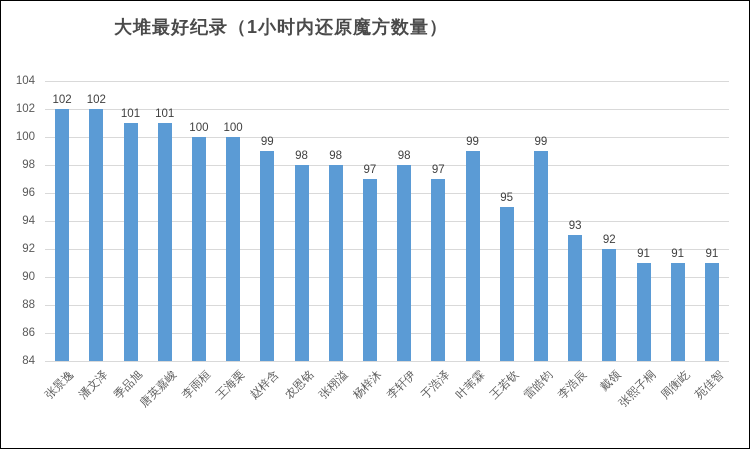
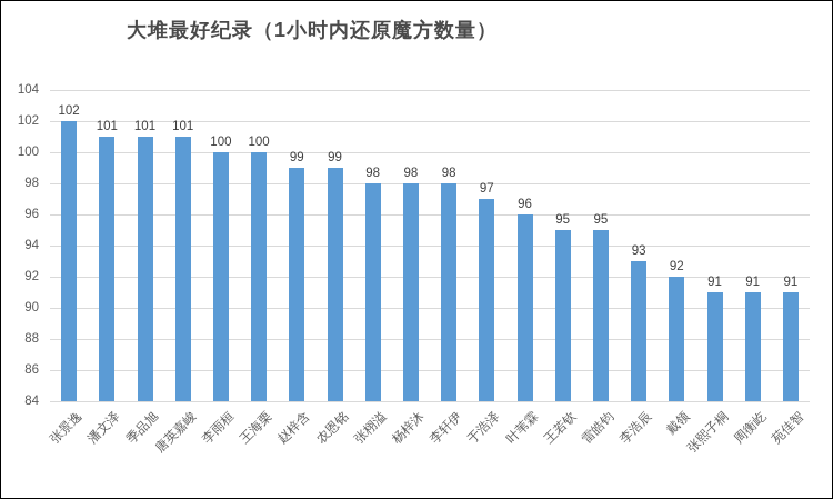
潘文泽: 102 -> 101
农恩铭: 98 -> 99
杨梓沐: 97 -> 98
叶苇霖: 99 -> 96
雷皓钧: 99 -> 95
